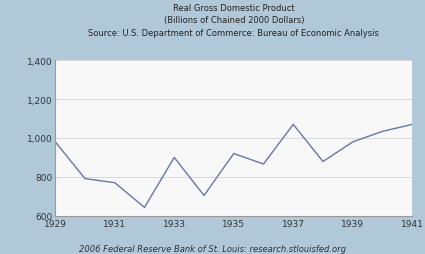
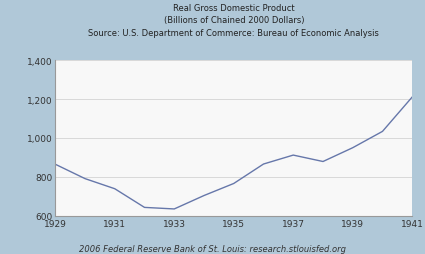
1929: 980 -> 860
1931: 770 -> 740
1933: 900 -> 640
1935: 920 -> 770
1937: 1,070 -> 910
1939: 980 -> 950
1941: 1,070 -> 1,210
